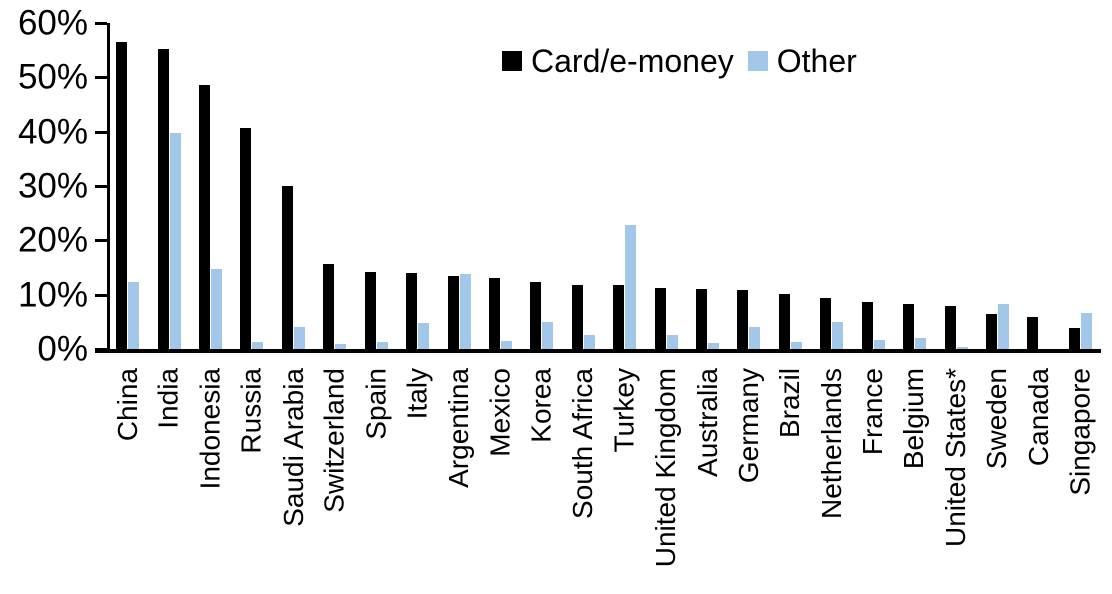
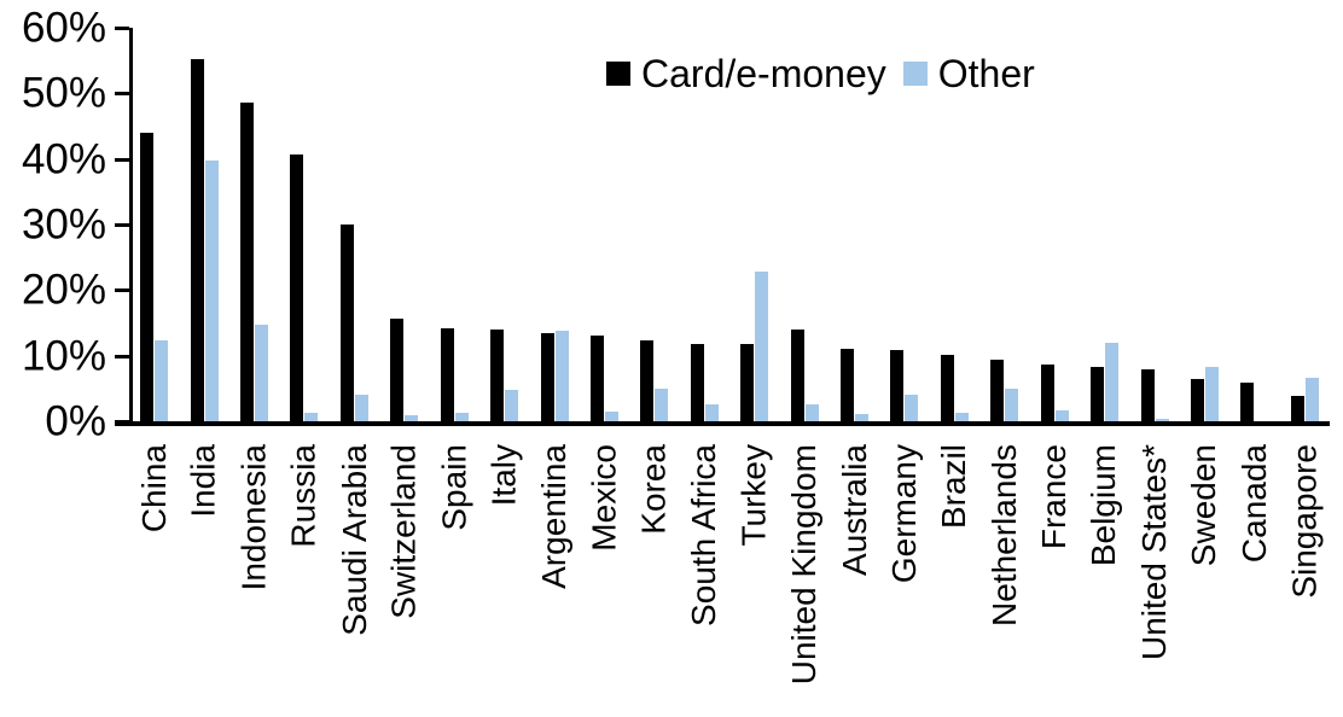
Card/e-money/China: 56% -> 44%
Card/e-money/United Kingdom: 11% -> 14%
Other/Belgium: 2% -> 12%
